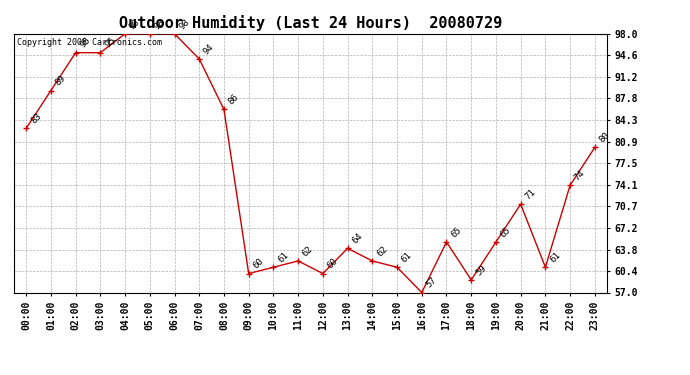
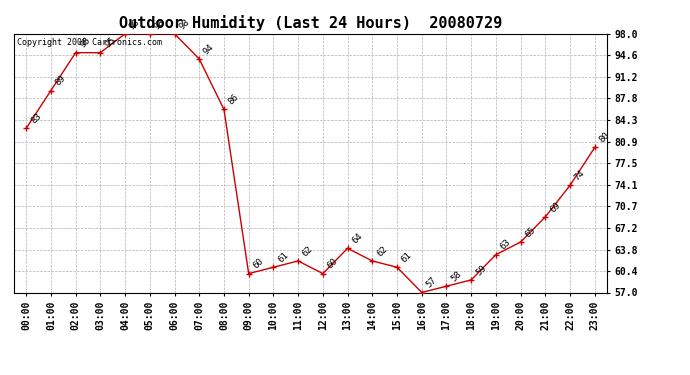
17:00: 65 -> 58
19:00: 65 -> 63
20:00: 71 -> 65
21:00: 61 -> 69
